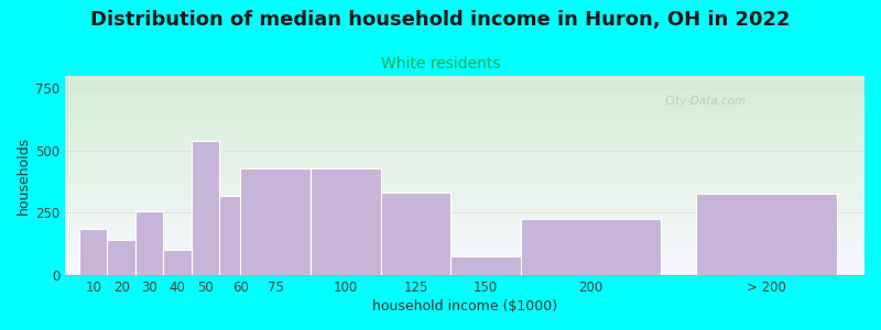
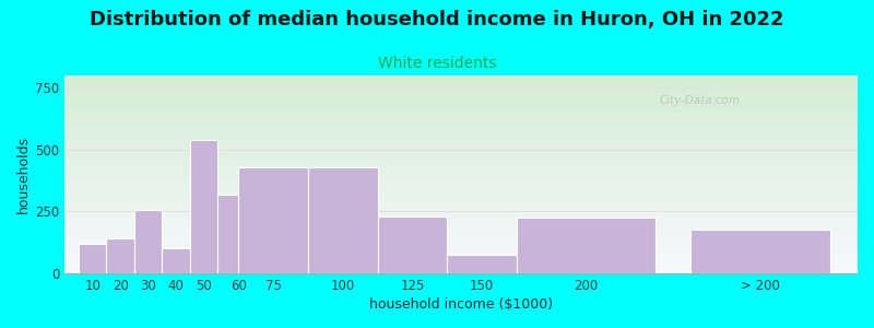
10: 185 -> 120
125: 330 -> 230
> 200: 325 -> 175
